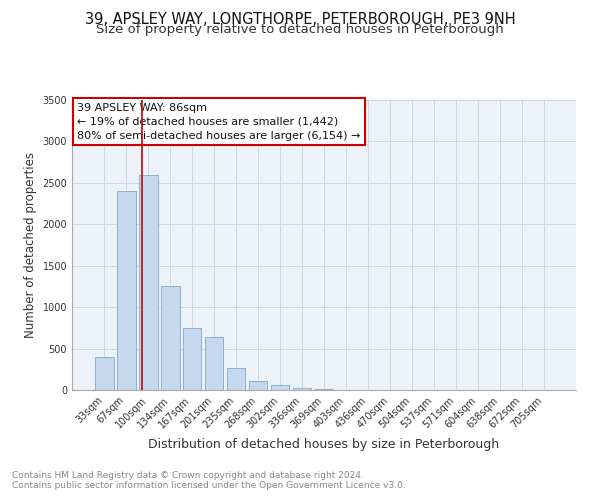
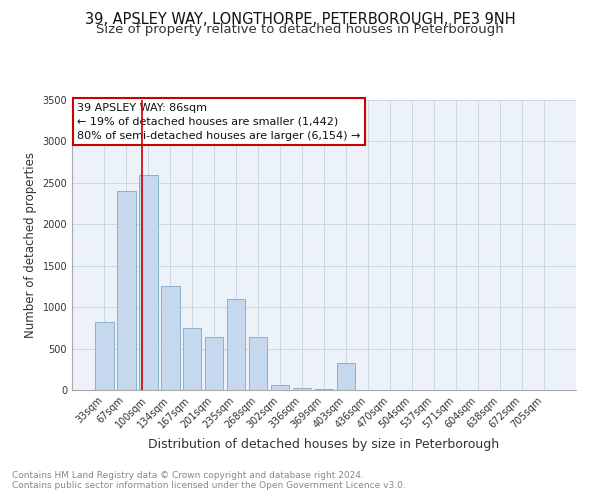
33sqm: 400 -> 820
235sqm: 260 -> 1100
268sqm: 110 -> 640
403sqm: 0 -> 320
